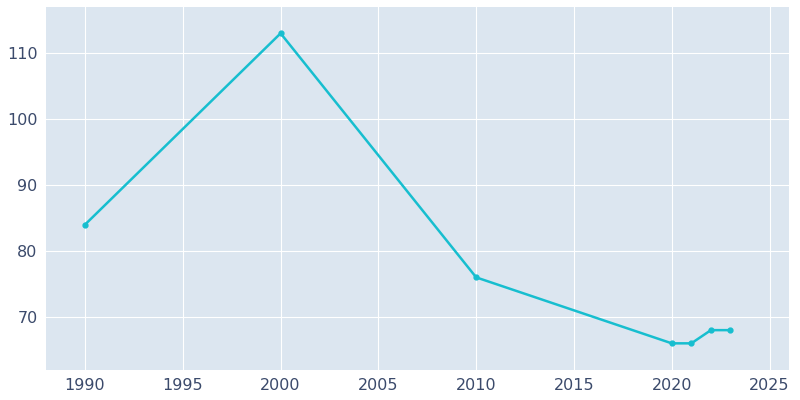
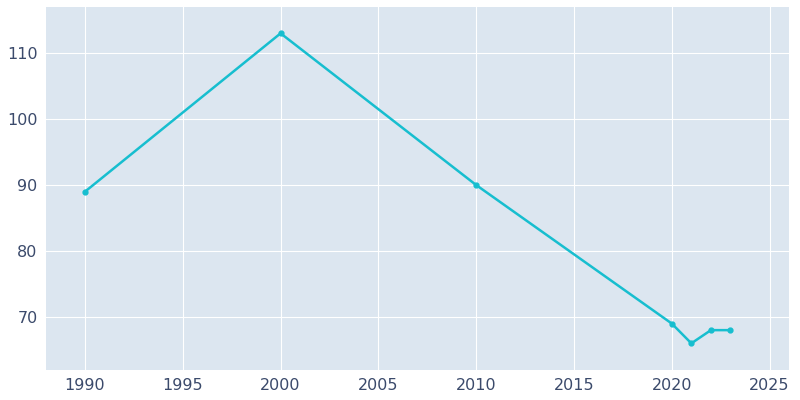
1990: 84 -> 89
2010: 76 -> 90
2020: 66 -> 69
